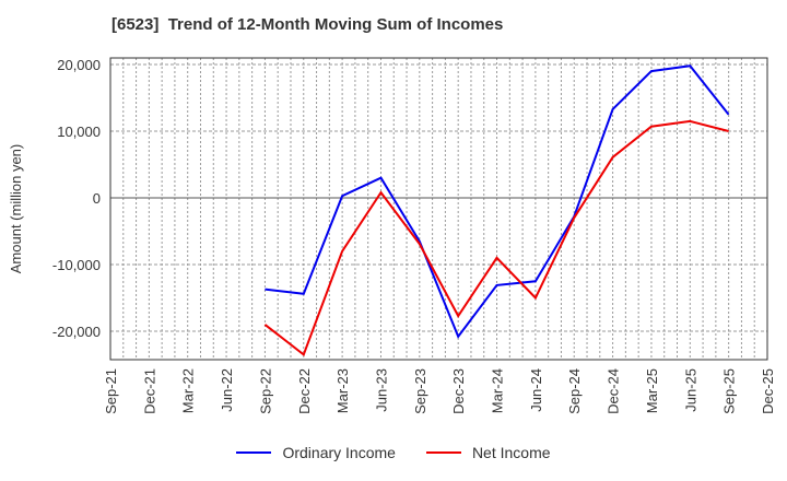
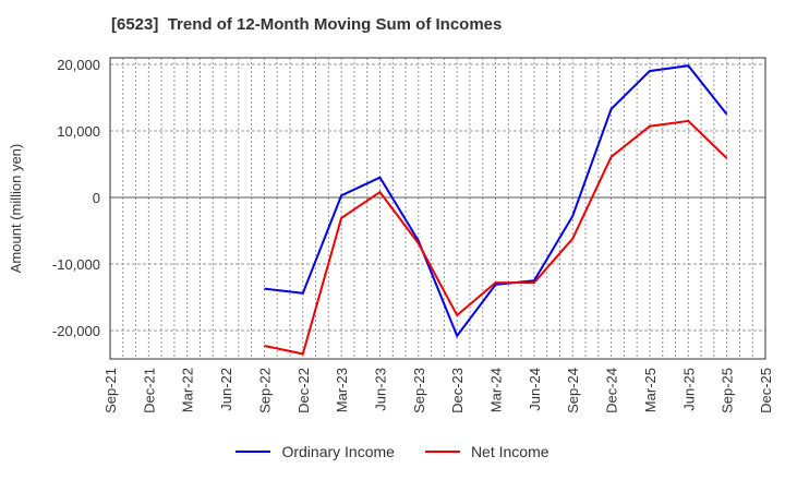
Net Income/Sep-22: -19000 -> -22000
Net Income/Mar-23: -8000 -> -3000
Net Income/Mar-24: -9000 -> -13000
Net Income/Jun-24: -15000 -> -13000
Net Income/Sep-24: -3000 -> -6000
Net Income/Sep-25: 10000 -> 6000
